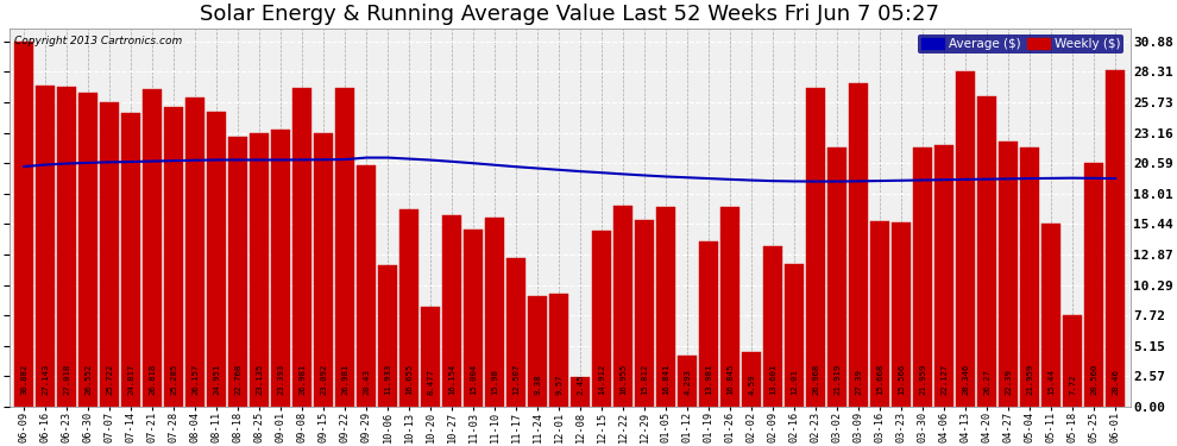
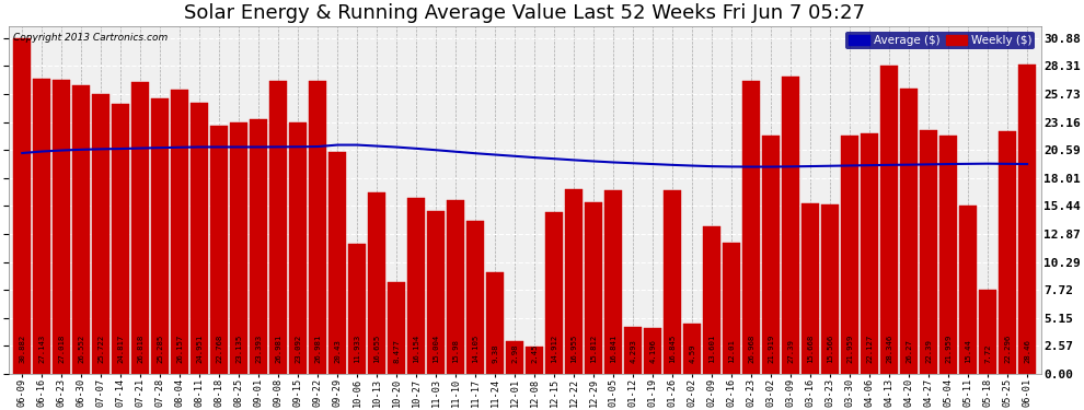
Weekly ($)/11-17: 12.507 -> 14.105
Weekly ($)/12-01: 9.57 -> 2.98
Weekly ($)/01-19: 13.981 -> 4.196
Weekly ($)/05-25: 20.560 -> 22.296
